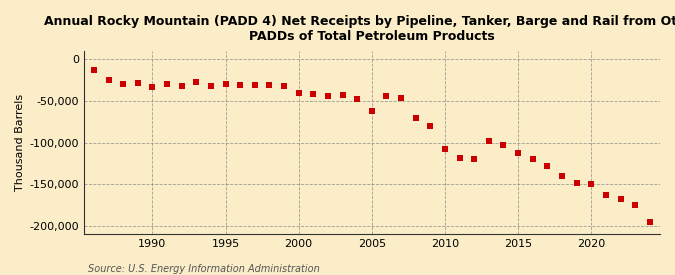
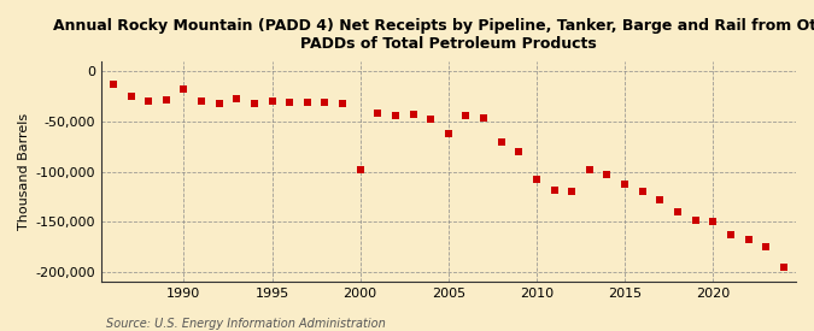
1990: -33,000 -> -18,000
2000: -40,000 -> -98,000
